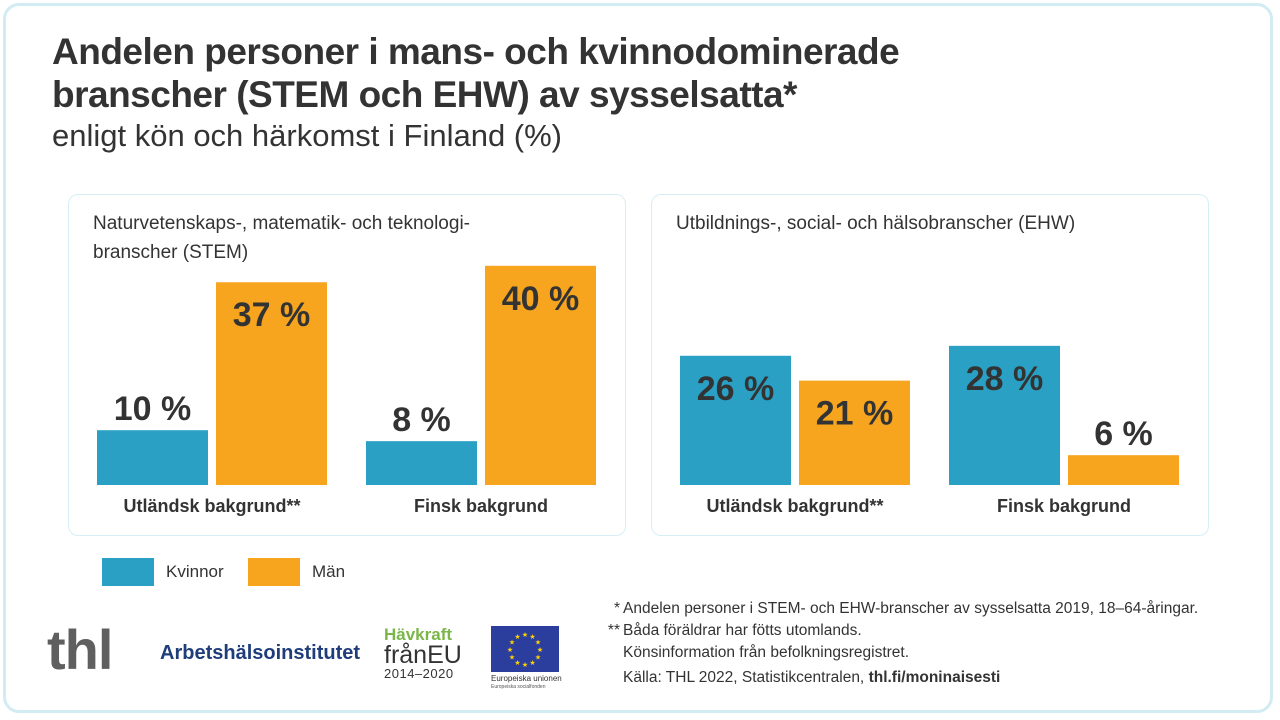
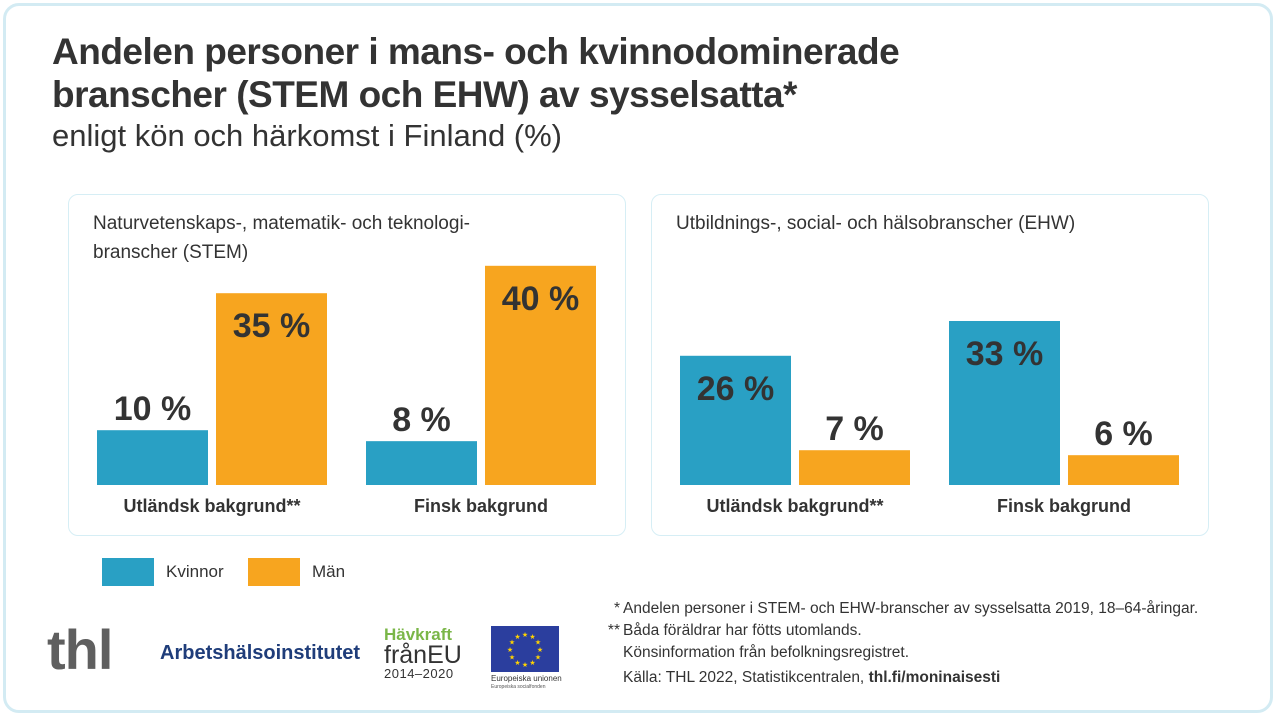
Naturvetenskaps-, matematik- och teknologi-branscher (STEM)/Män/Utländsk bakgrund**: 37 -> 35
Utbildnings-, social- och hälsobranscher (EHW)/Män/Utländsk bakgrund**: 21 -> 7
Utbildnings-, social- och hälsobranscher (EHW)/Kvinnor/Finsk bakgrund: 28 -> 33
